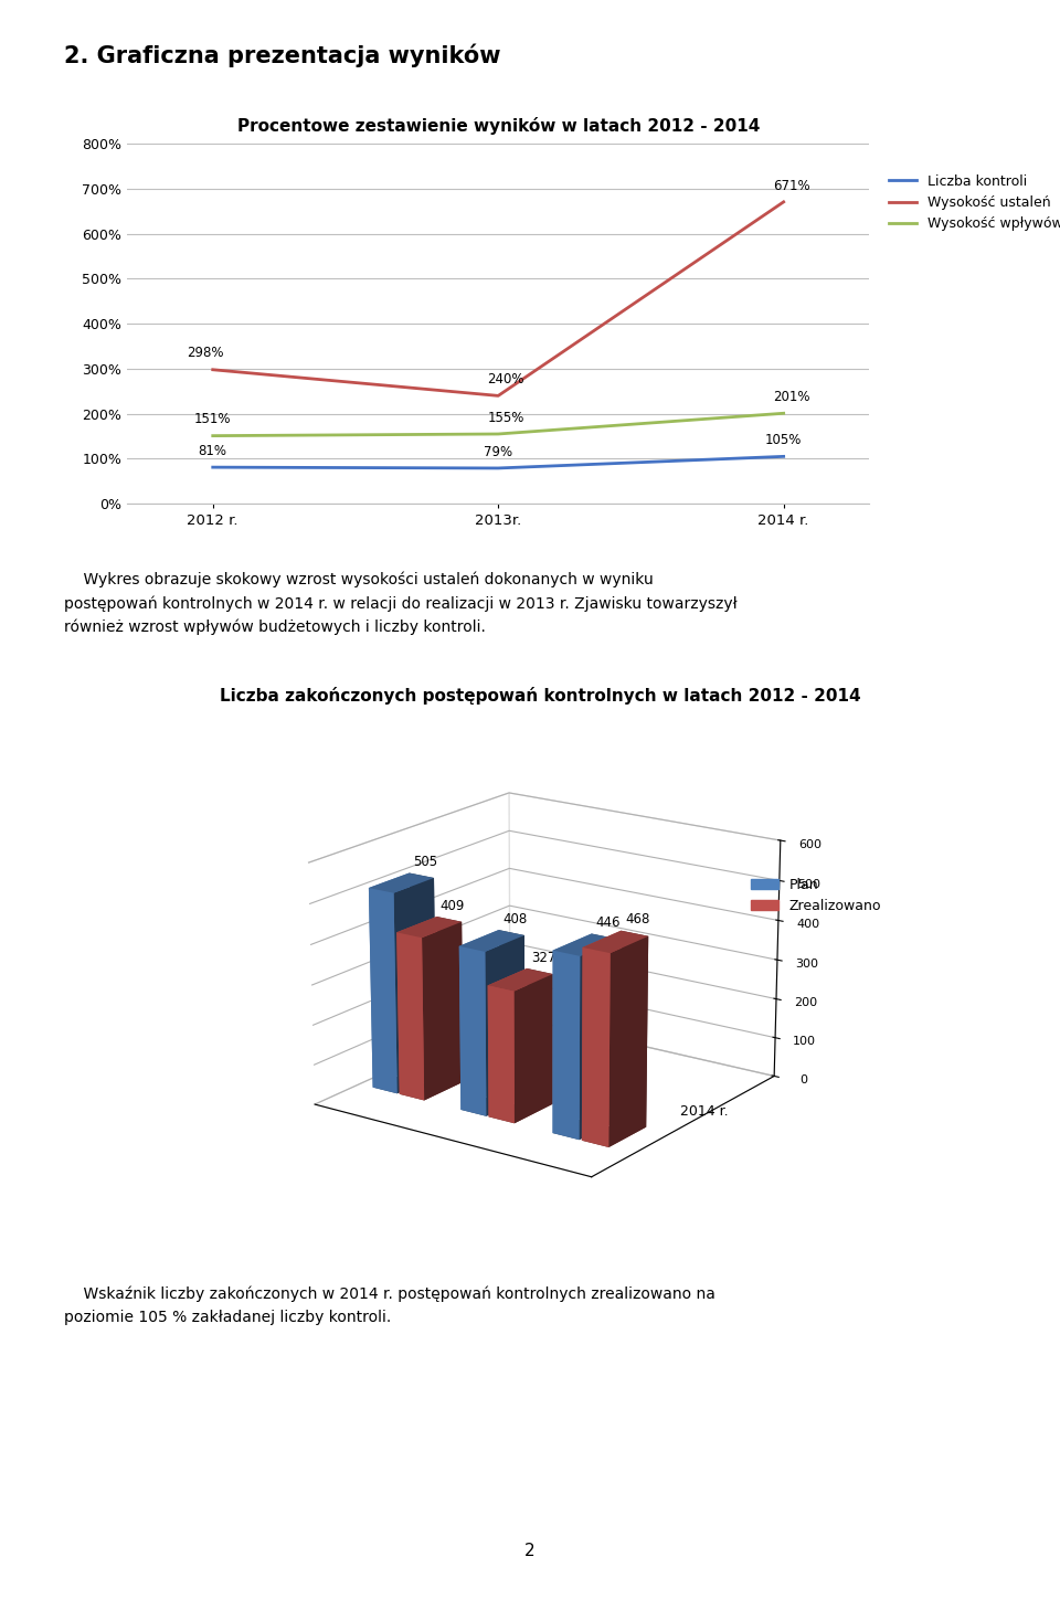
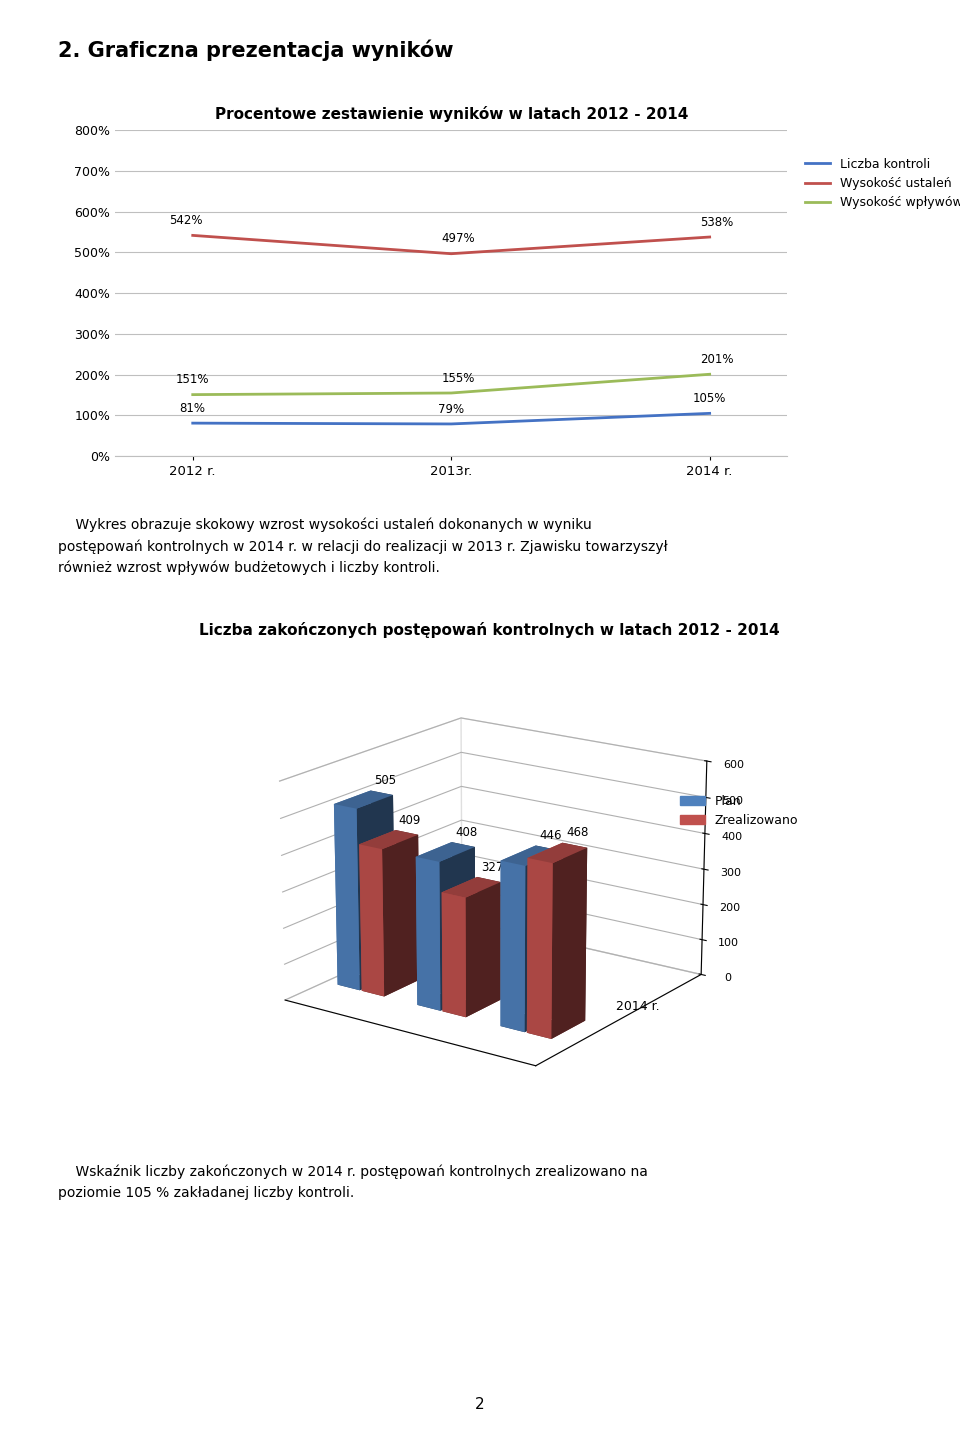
Wysokość ustaleń/2012 r.: 298% -> 542%
Wysokość ustaleń/2013r.: 240% -> 497%
Wysokość ustaleń/2014 r.: 671% -> 538%
